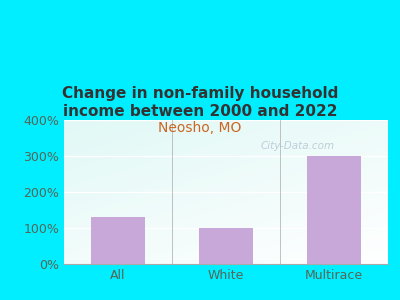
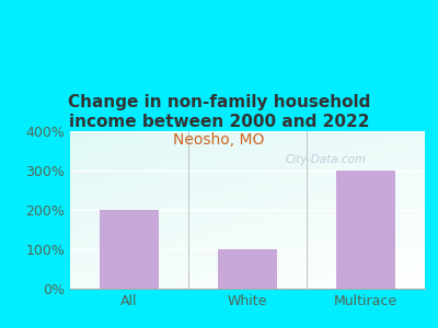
All: 130% -> 200%
